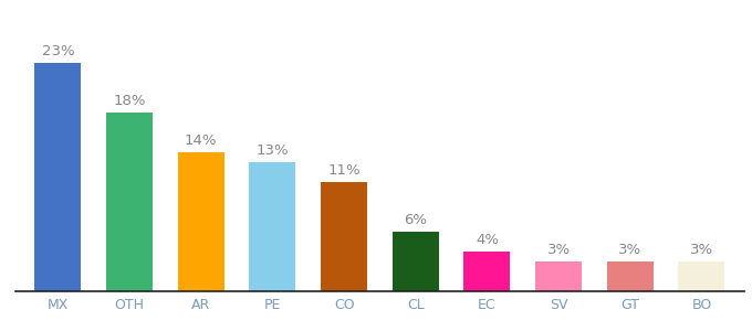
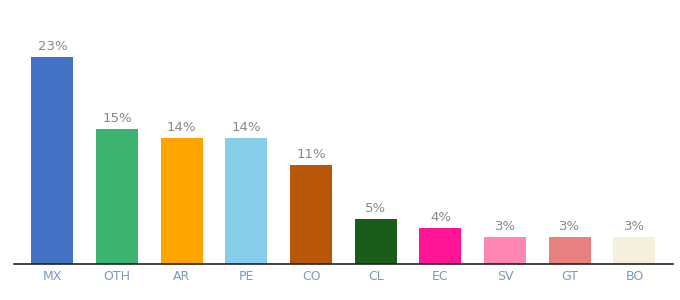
OTH: 18% -> 15%
PE: 13% -> 14%
CL: 6% -> 5%
